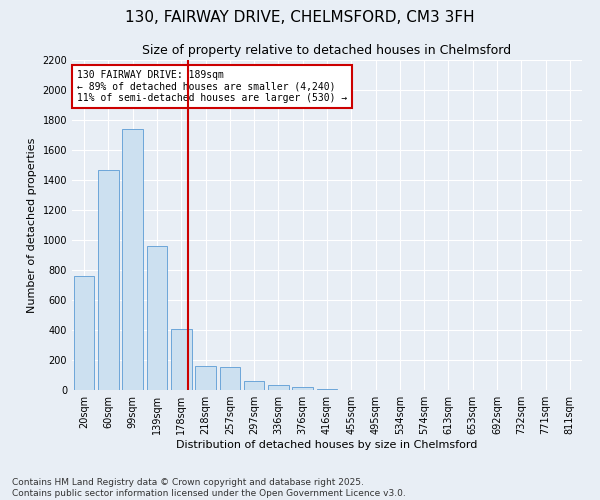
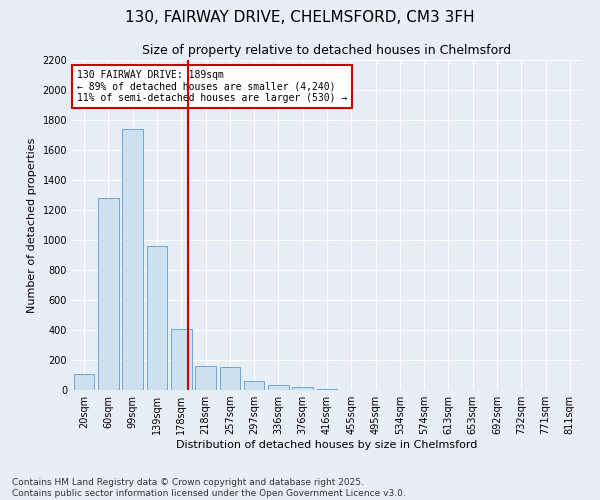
20sqm: 760 -> 110
60sqm: 1470 -> 1280
